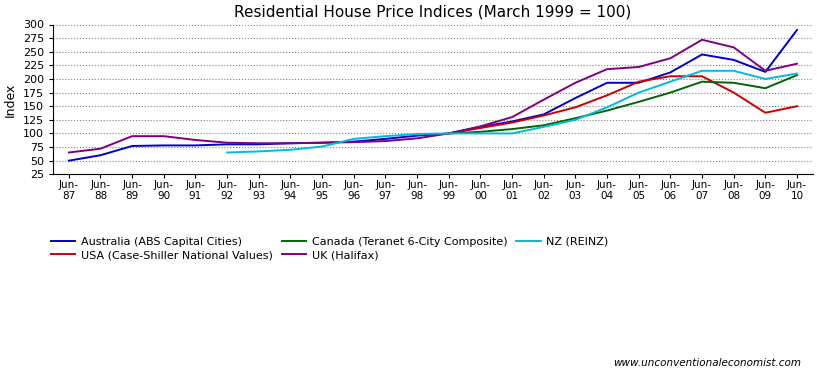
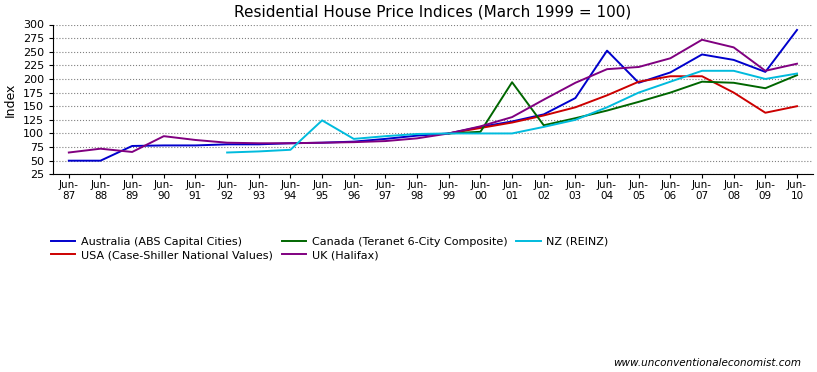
Australia (ABS Capital Cities)/Jun- 88: 60 -> 50
UK (Halifax)/Jun- 89: 95 -> 66
NZ (REINZ)/Jun- 95: 76 -> 124
Canada (Teranet 6-City Composite)/Jun- 01: 108 -> 194
Australia (ABS Capital Cities)/Jun- 04: 193 -> 252
